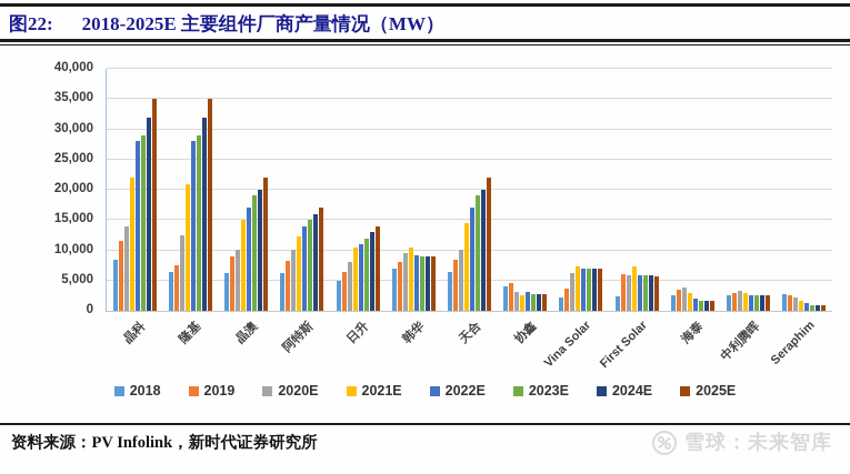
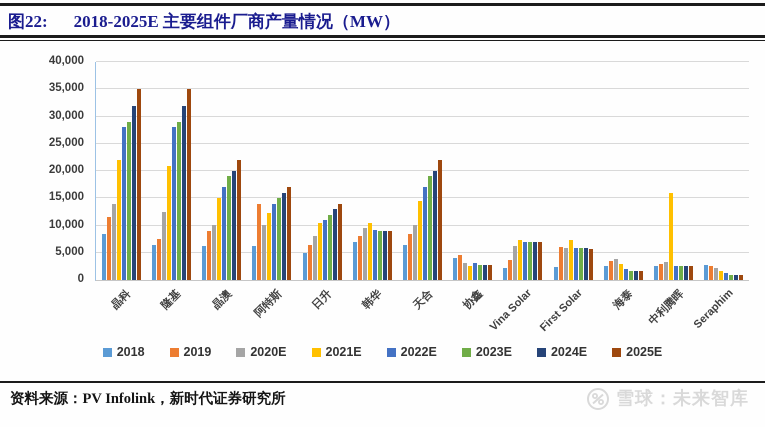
2019/阿特斯: 8000 -> 14000
2021E/中利腾晖: 3000 -> 16000
